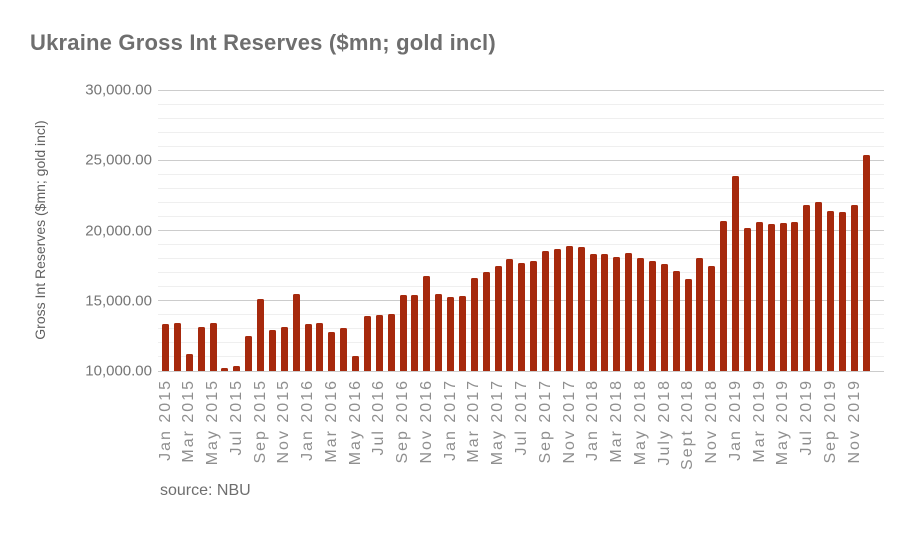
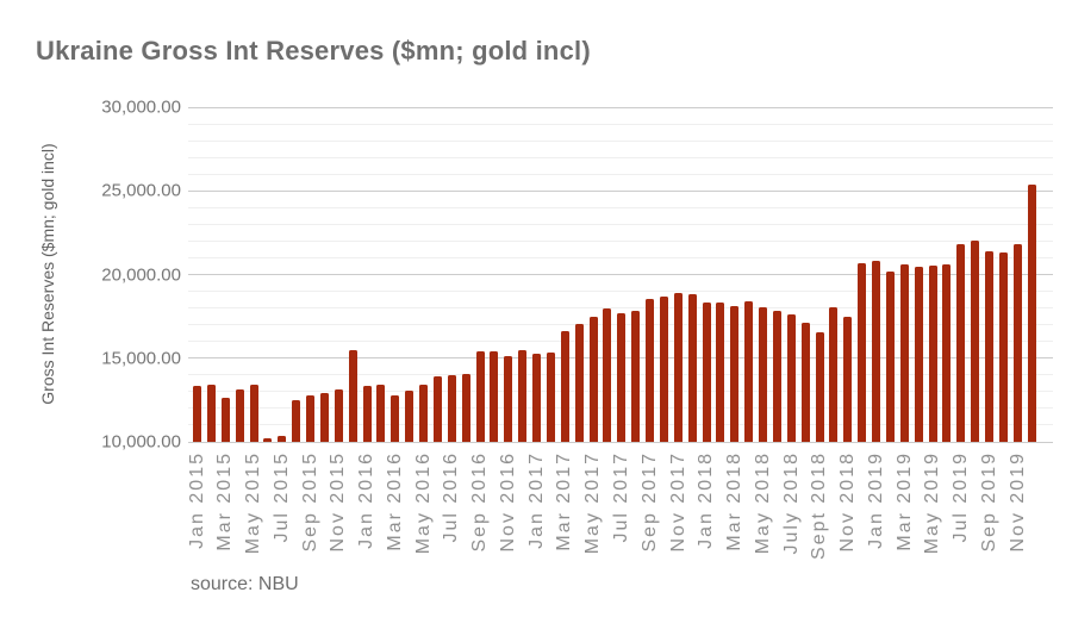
Mar 2015: 11200 -> 12600
Sep 2015: 15100 -> 12800
May 2016: 11100 -> 13400
Nov 2016: 16800 -> 15100
Jan 2019: 23900 -> 20800
